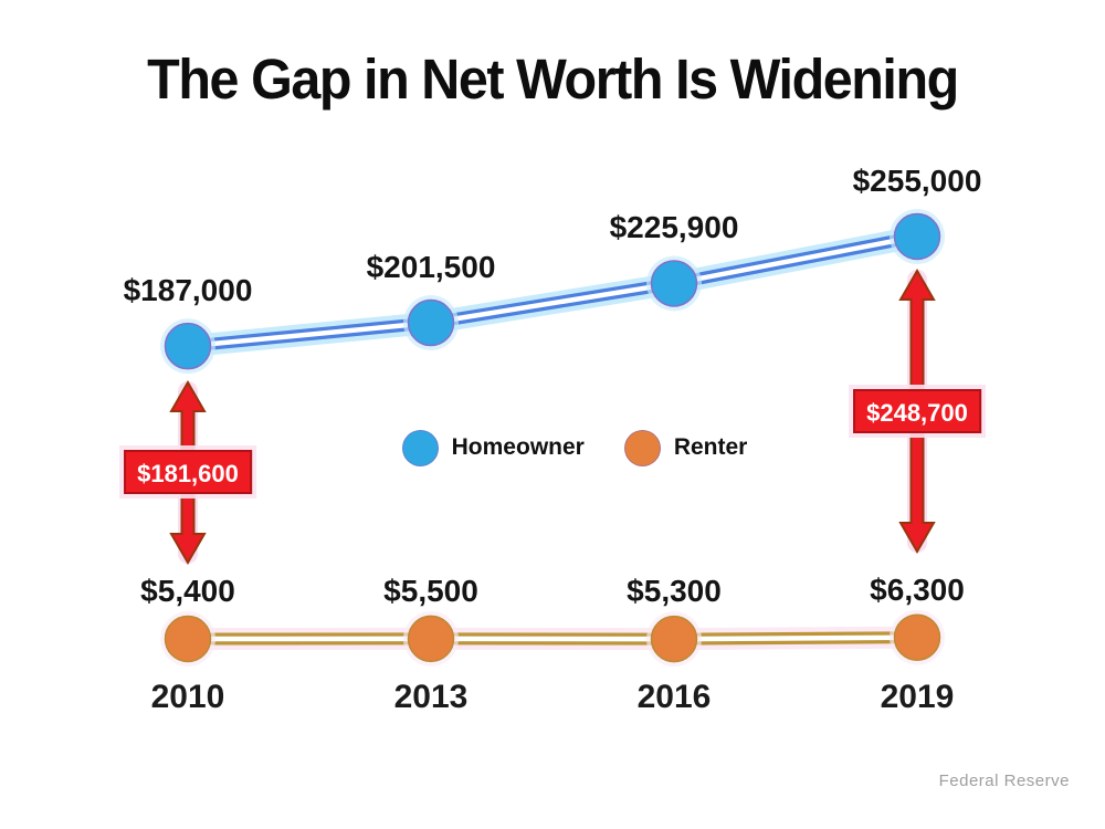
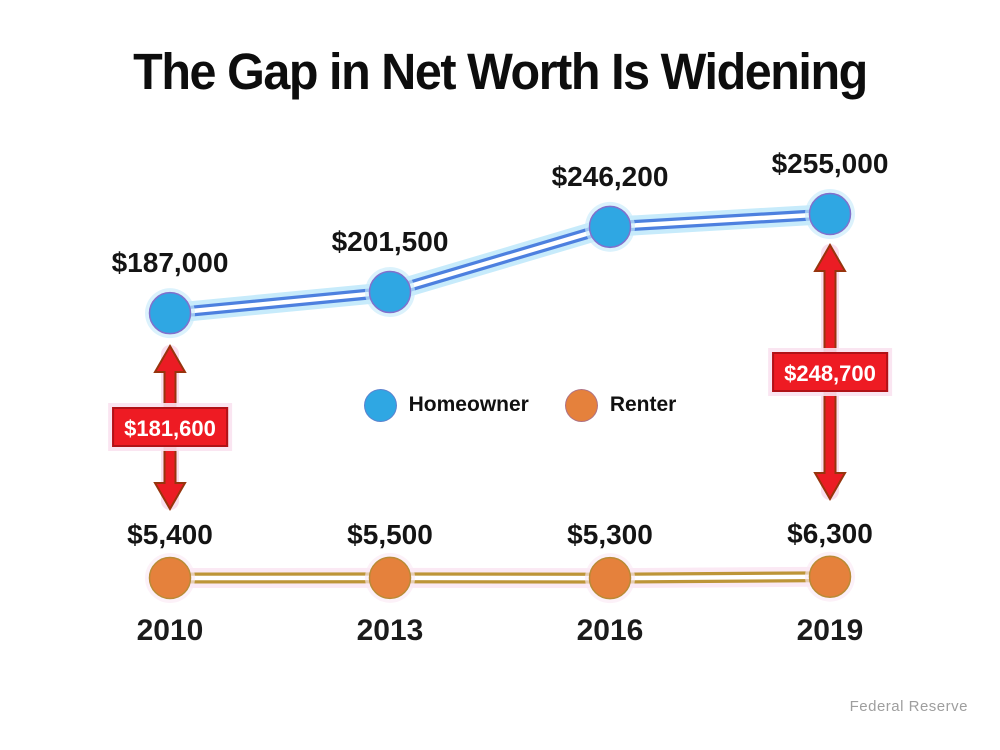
Homeowner/2016: $225,900 -> $246,200
